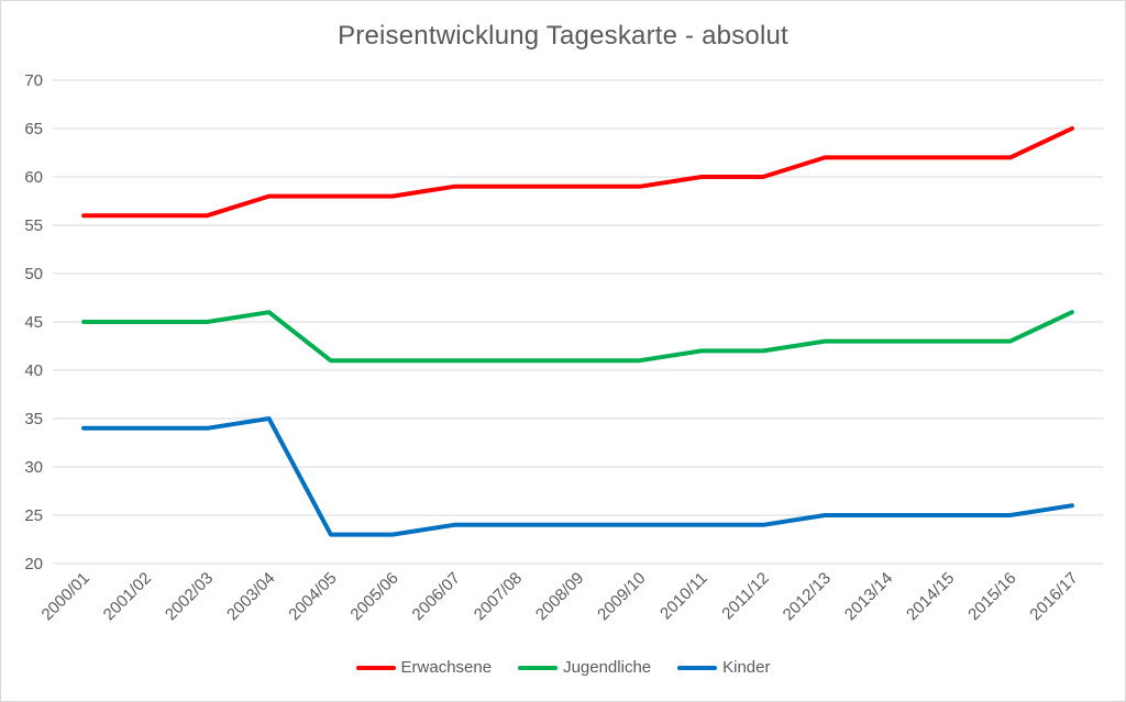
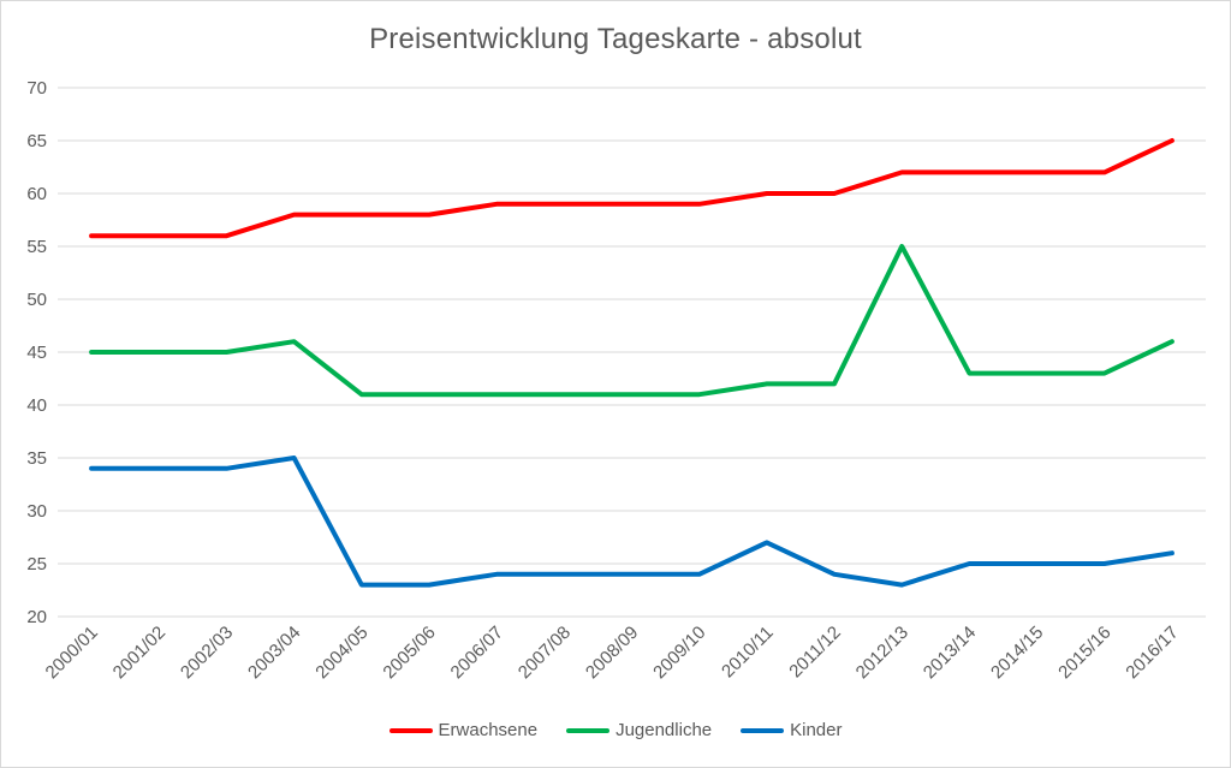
Kinder/2010/11: 24 -> 27
Jugendliche/2012/13: 43 -> 55
Kinder/2012/13: 25 -> 23
